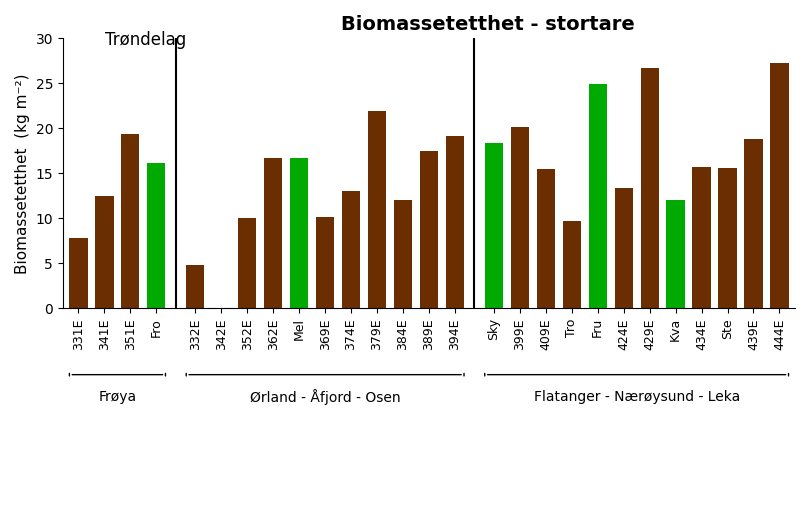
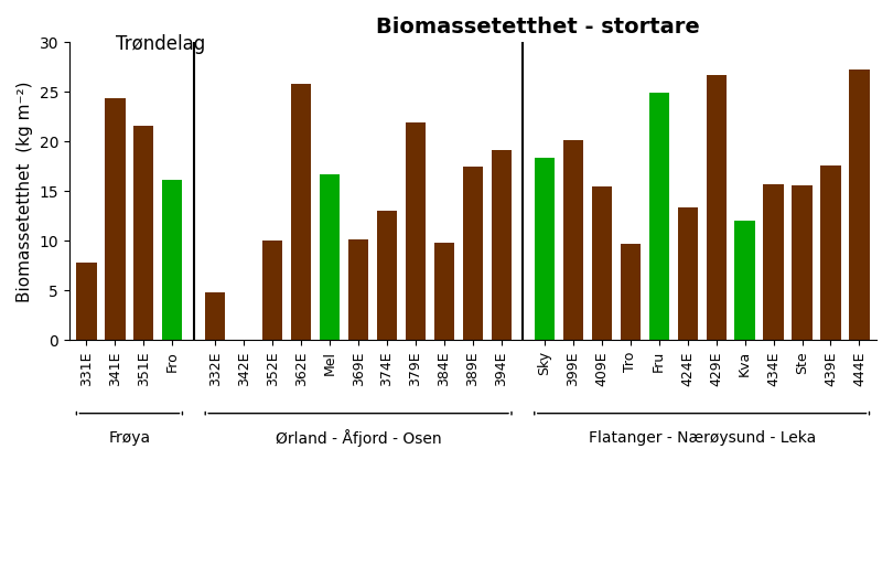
341E: 12.5 -> 24.4
351E: 19.4 -> 21.6
362E: 16.7 -> 25.8
384E: 12.1 -> 9.8
439E: 18.8 -> 17.6
